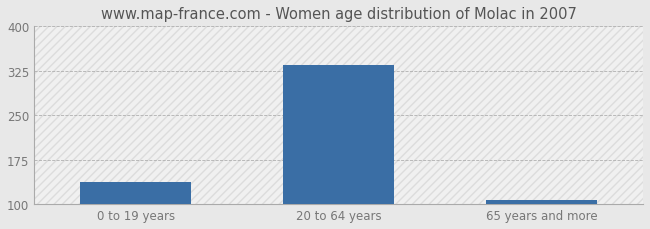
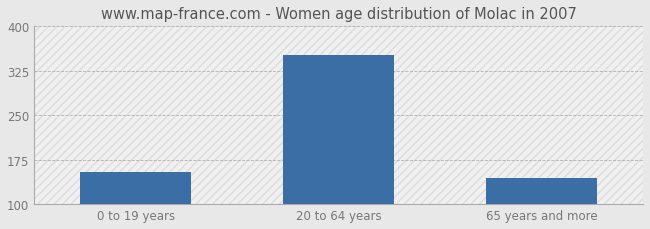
0 to 19 years: 138 -> 154
20 to 64 years: 335 -> 352
65 years and more: 107 -> 144
